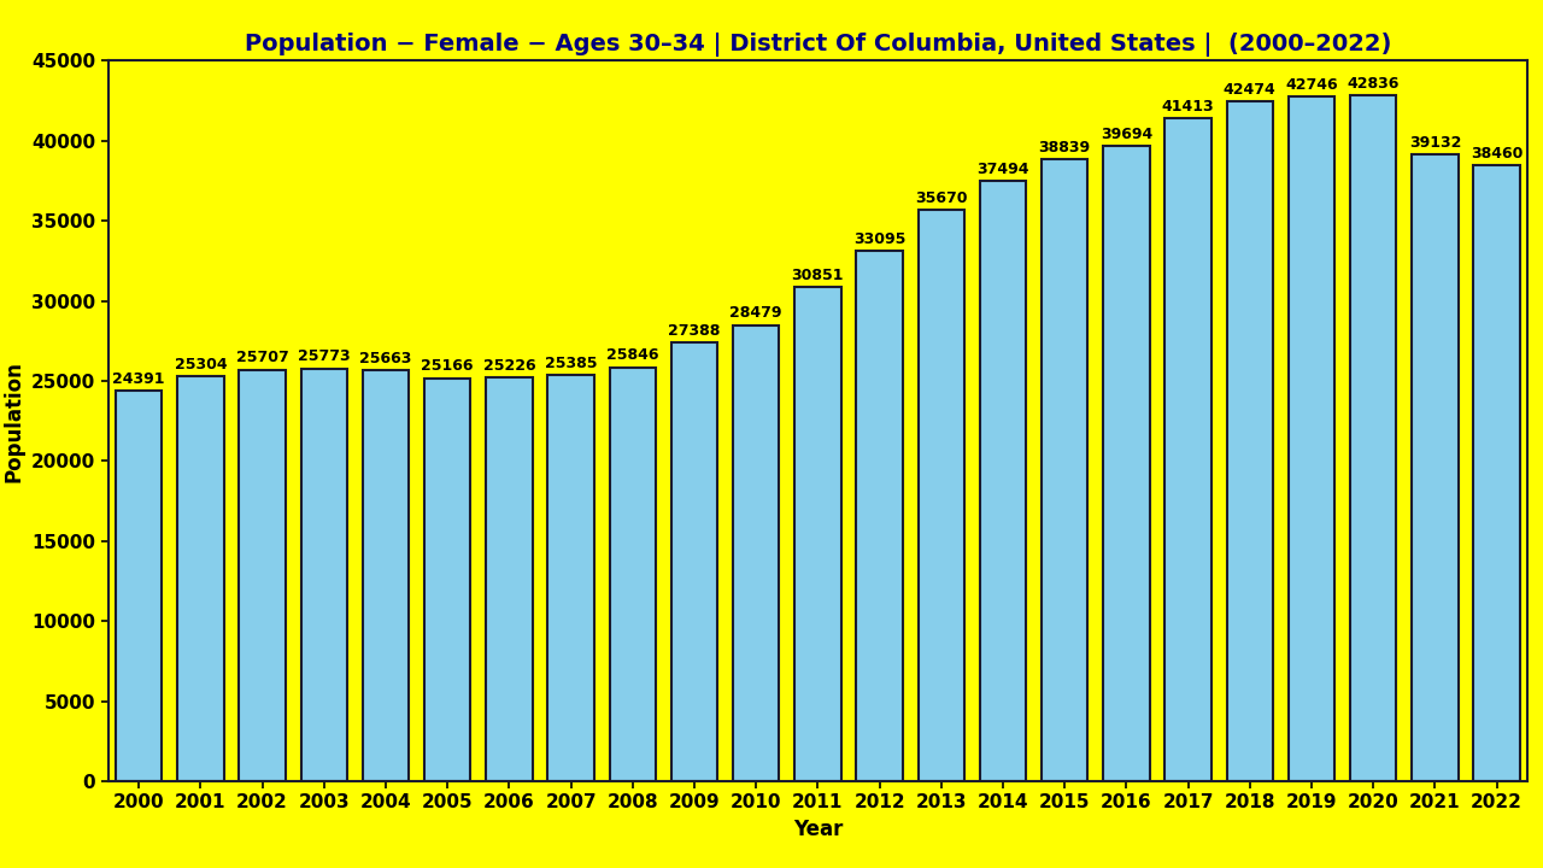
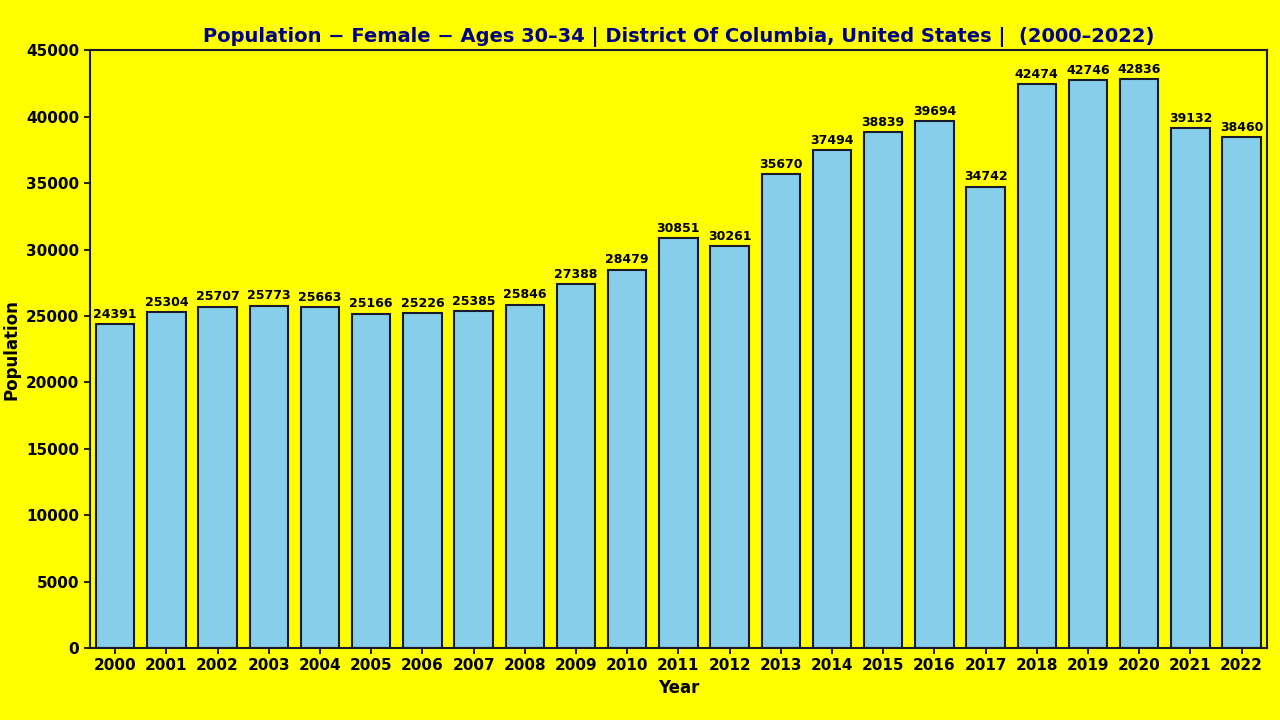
2012: 33095 -> 30261
2017: 41413 -> 34742
